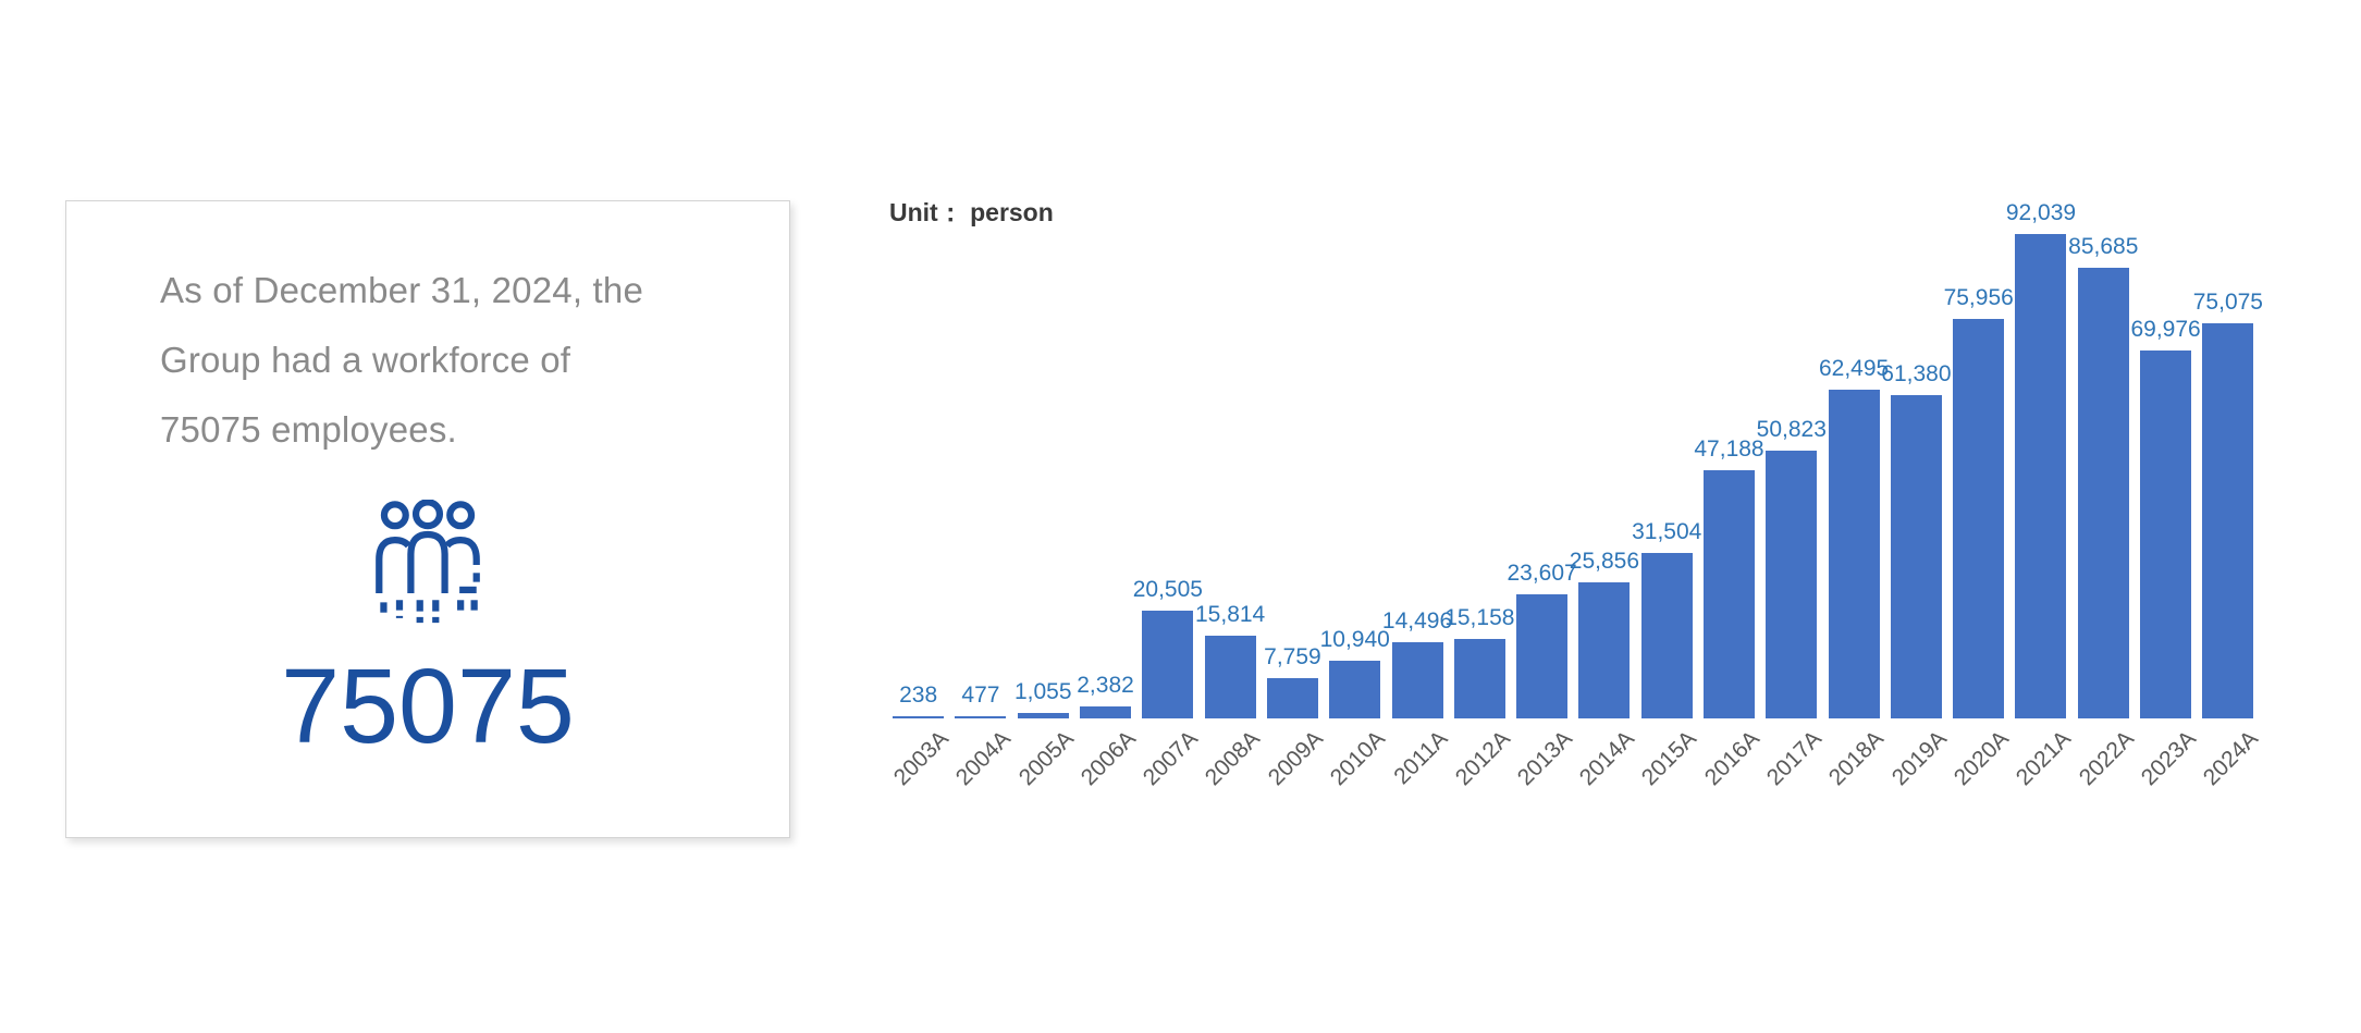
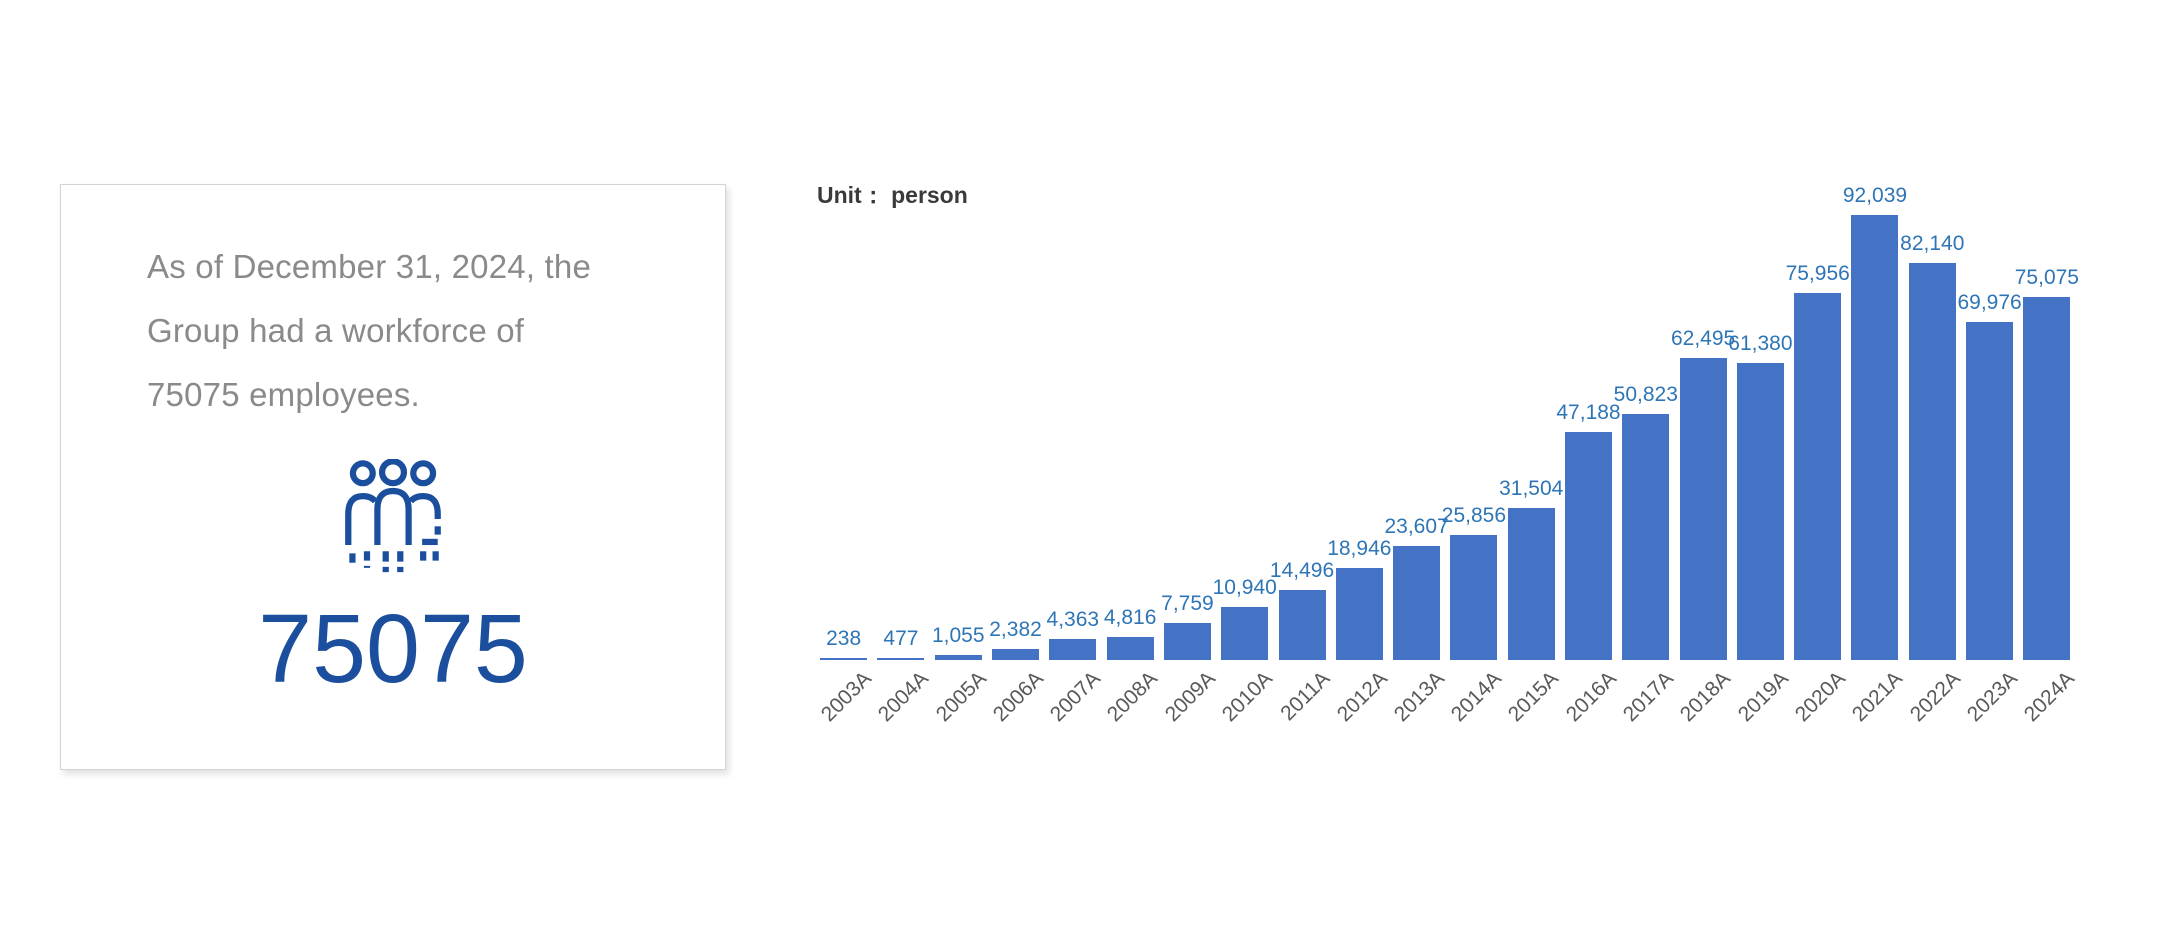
2007A: 20,505 -> 4,363
2008A: 15,814 -> 4,816
2012A: 15,158 -> 18,946
2022A: 85,685 -> 82,140
